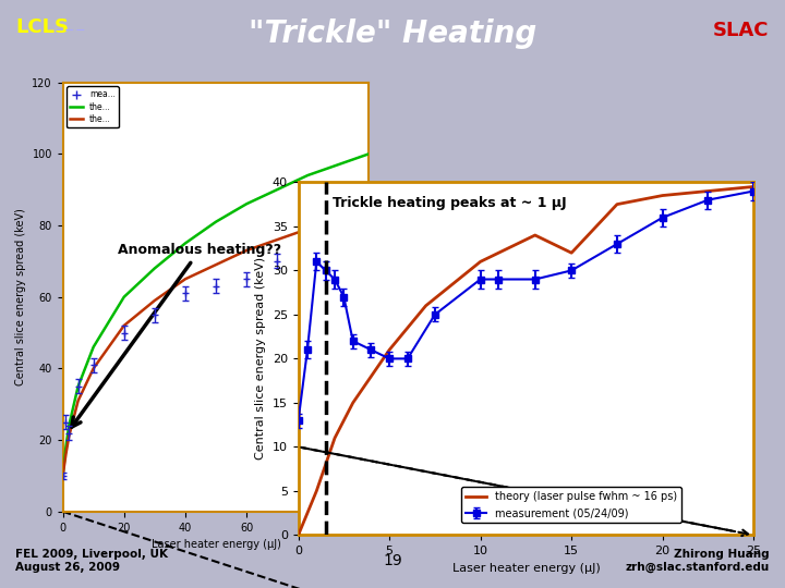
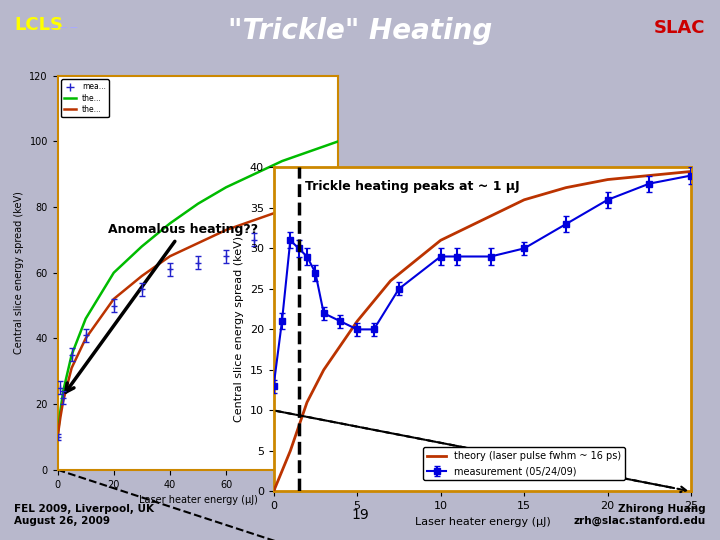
theory (laser pulse fwhm ~ 16 ps)/15: 32.0 -> 36.0
